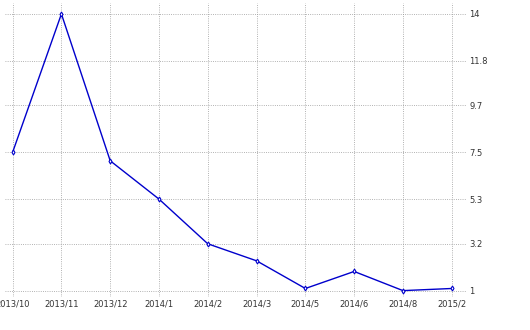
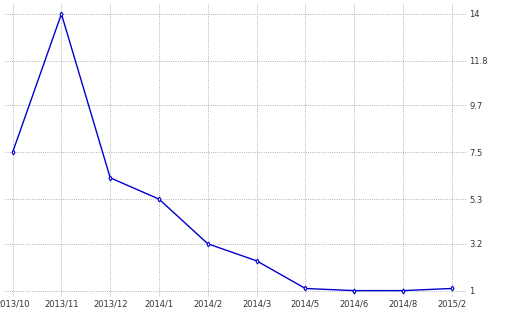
2013/12: 7.1 -> 6.3
2014/6: 1.9 -> 1.0
